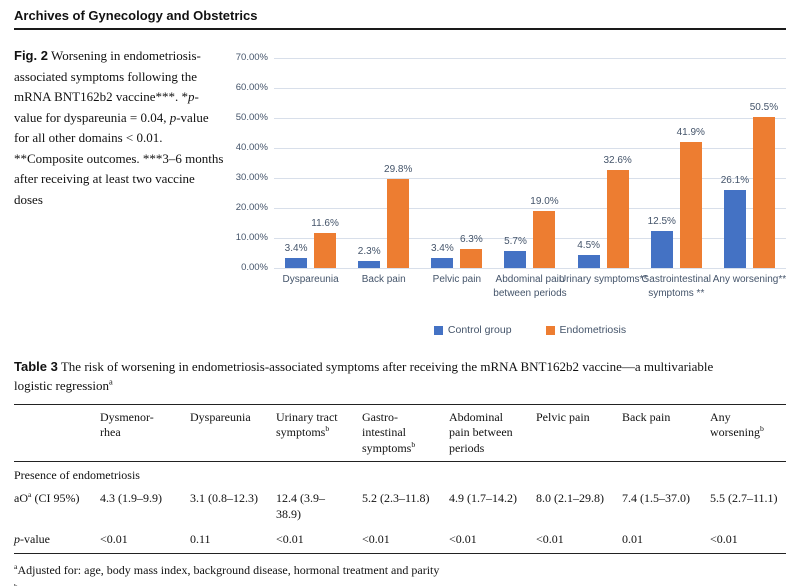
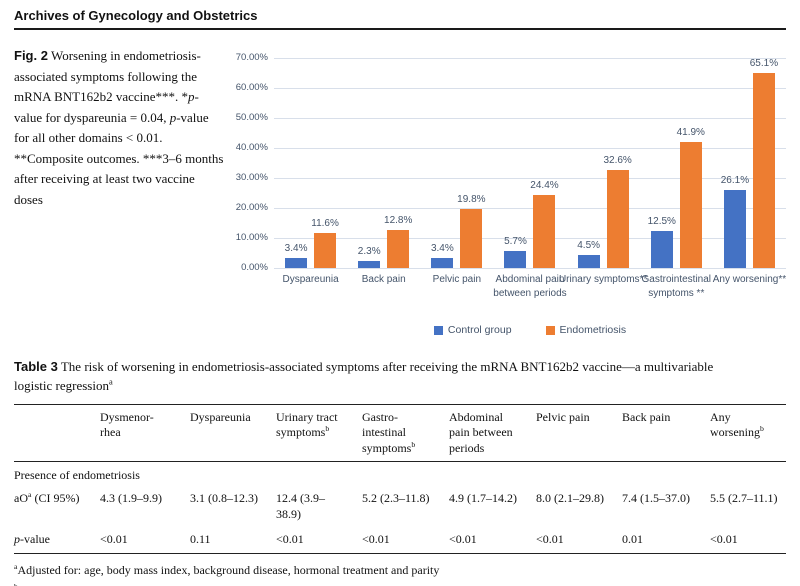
Endometriosis/Back pain: 29.8% -> 12.8%
Endometriosis/Pelvic pain: 6.3% -> 19.8%
Endometriosis/Abdominal pain between periods: 19.0% -> 24.4%
Endometriosis/Any worsening**: 50.5% -> 65.1%
